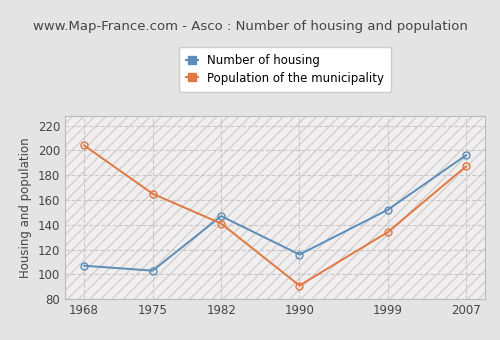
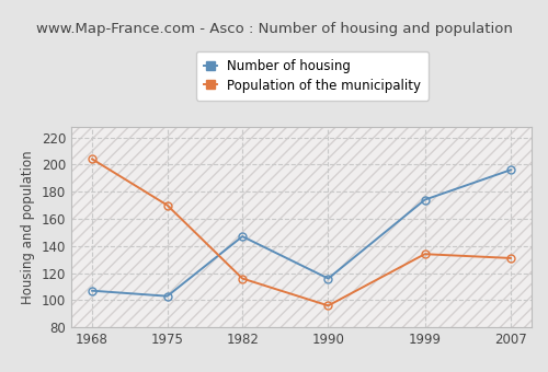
Population of the municipality/1975: 165 -> 170
Population of the municipality/1982: 141 -> 116
Population of the municipality/1990: 91 -> 96
Number of housing/1999: 152 -> 174
Population of the municipality/2007: 187 -> 131
